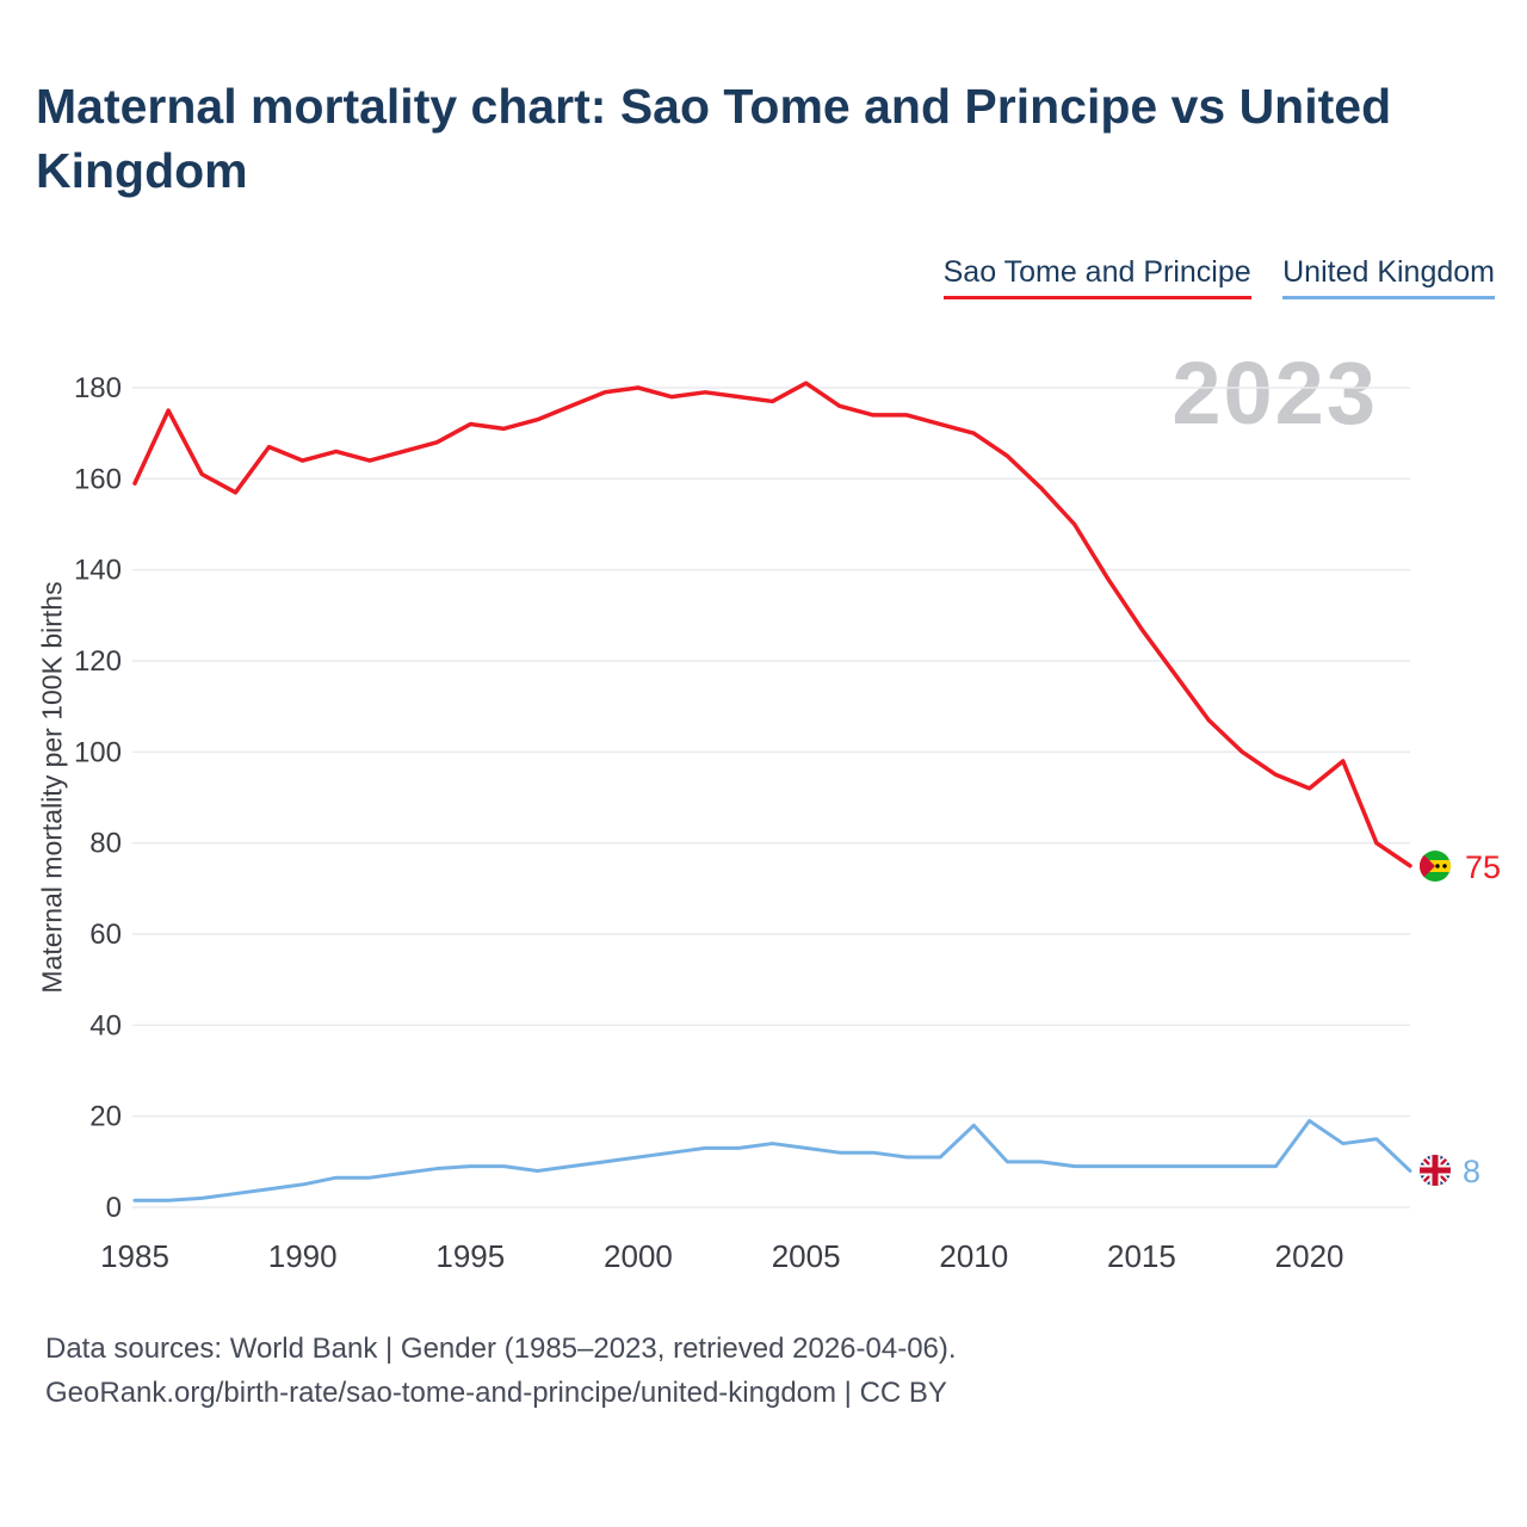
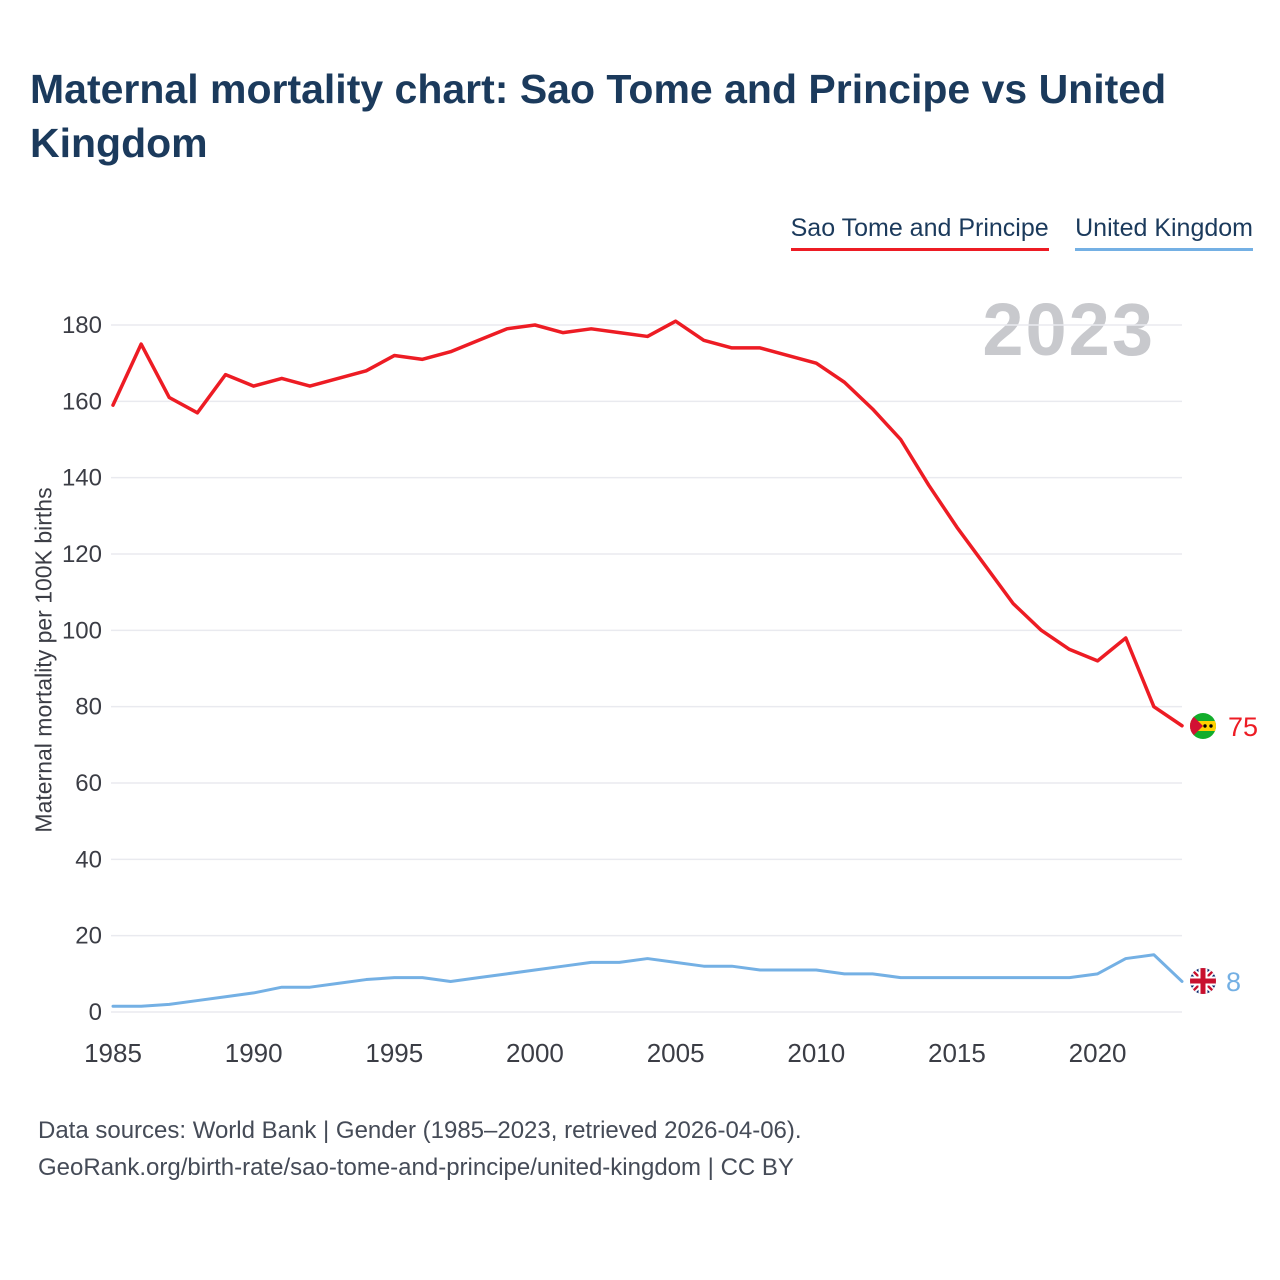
United Kingdom/2010: 18 -> 11
United Kingdom/2020: 19 -> 10
